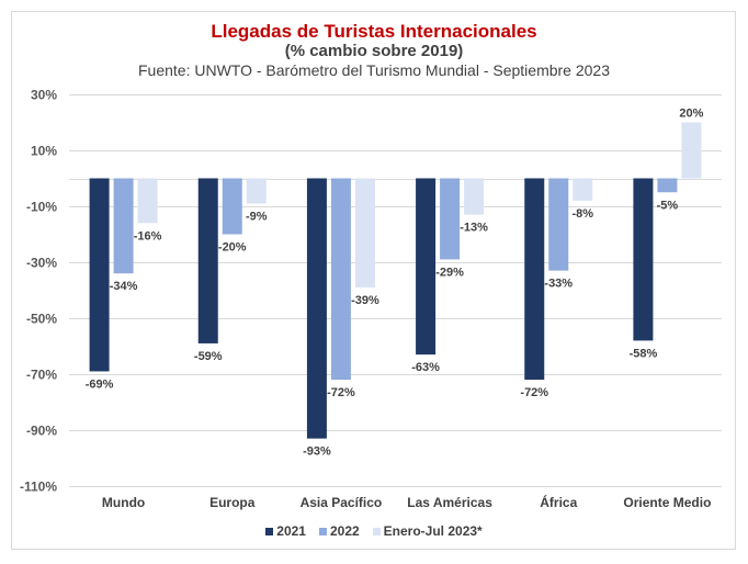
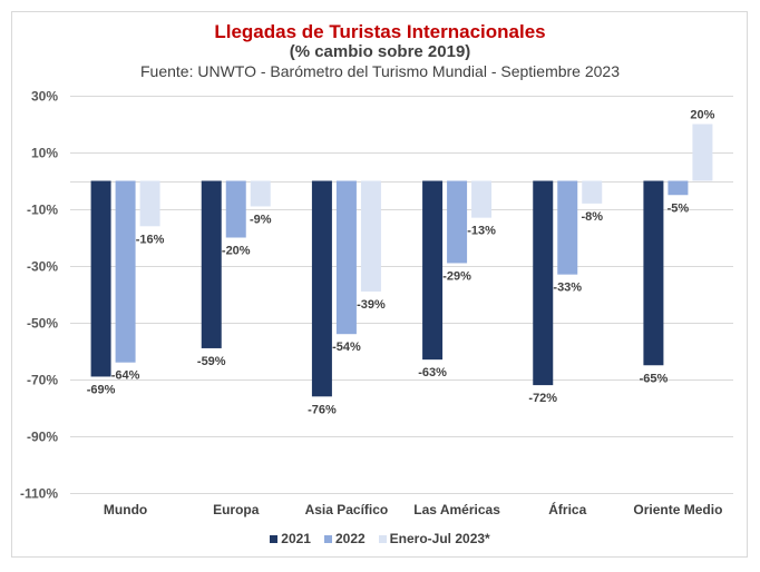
2022/Mundo: -34% -> -64%
2021/Asia Pacífico: -93% -> -76%
2022/Asia Pacífico: -72% -> -54%
2021/Oriente Medio: -58% -> -65%
